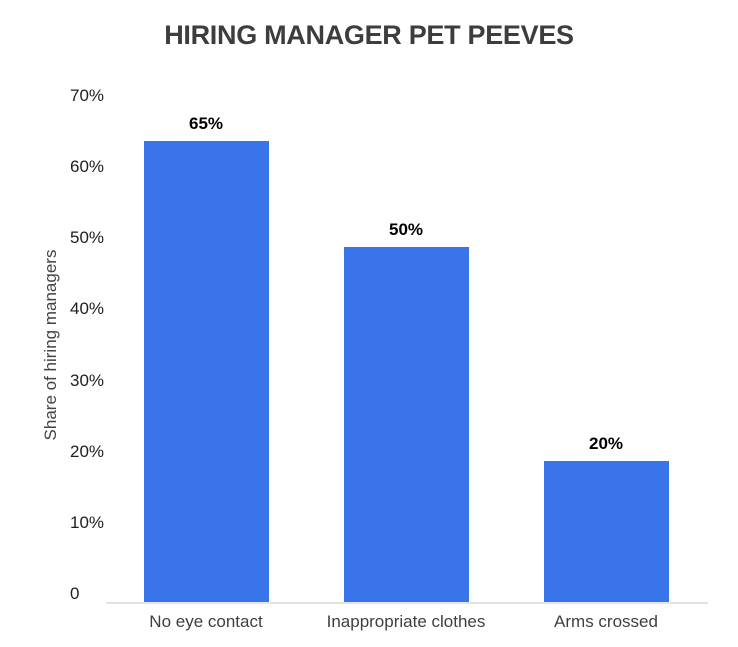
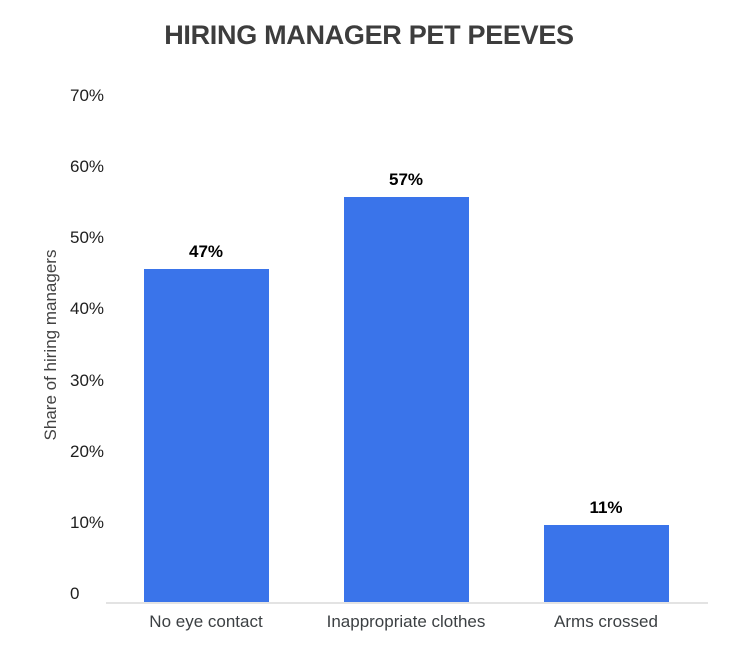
No eye contact: 65% -> 47%
Inappropriate clothes: 50% -> 57%
Arms crossed: 20% -> 11%
